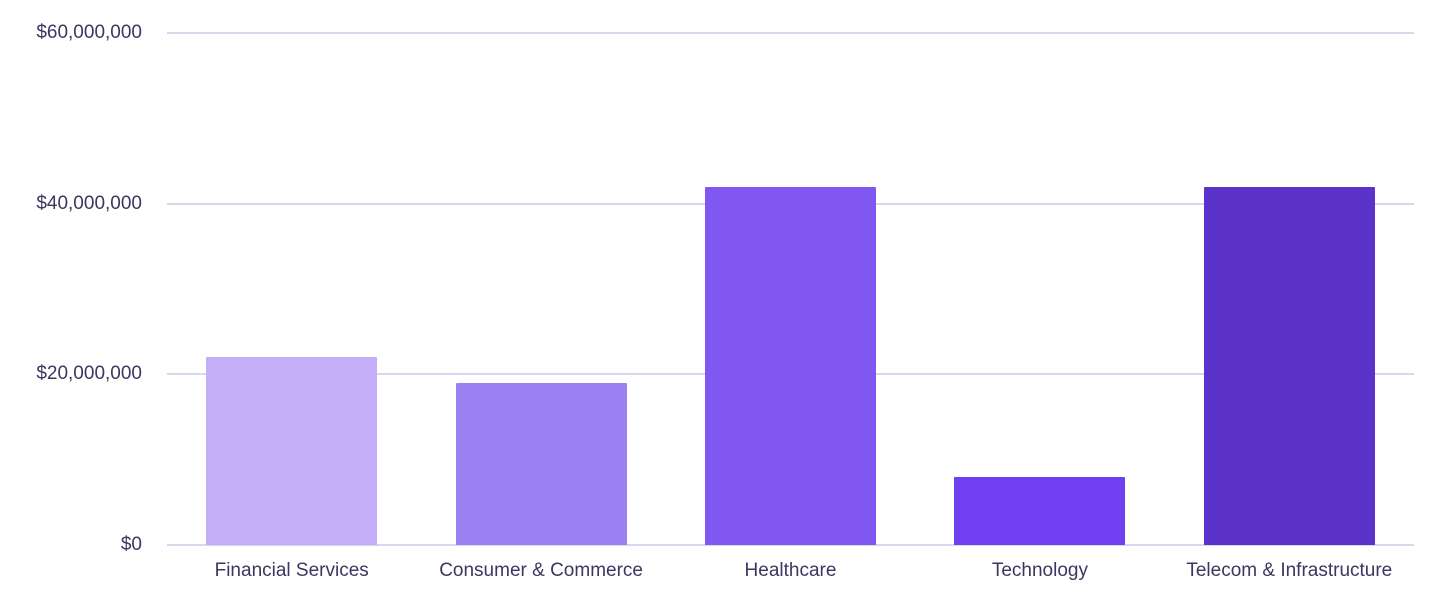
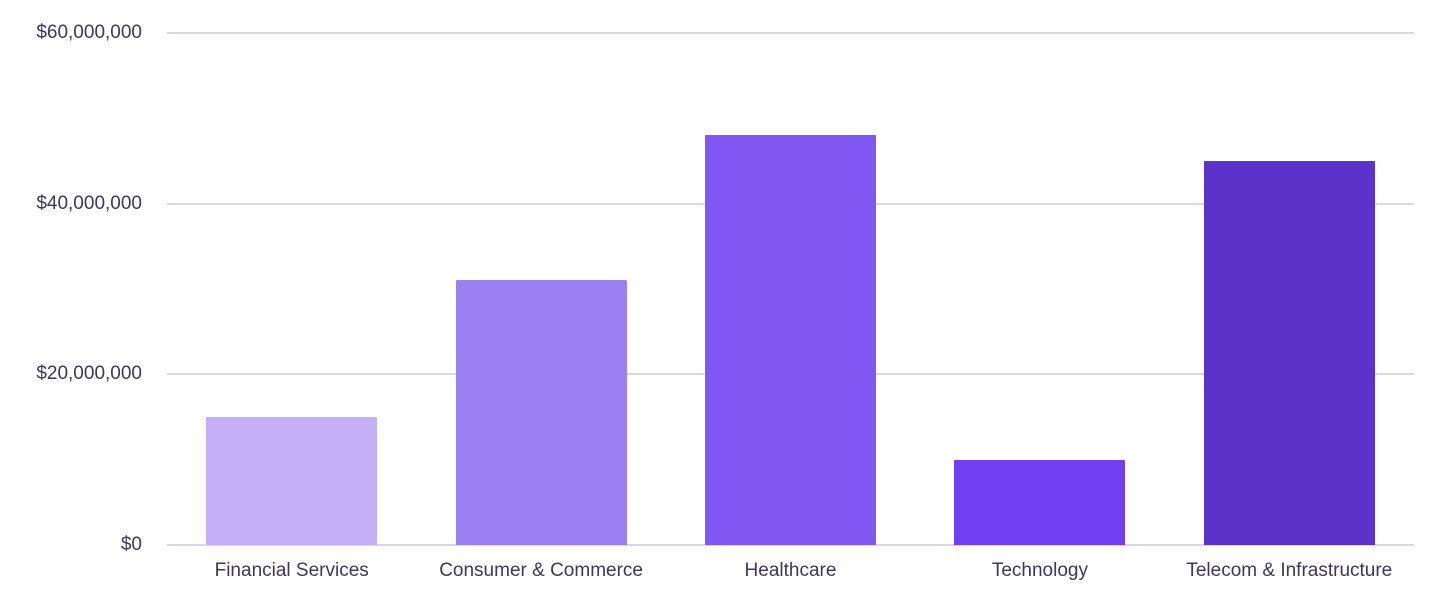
Financial Services: $22000000 -> $15000000
Consumer & Commerce: $19000000 -> $31000000
Healthcare: $42000000 -> $48000000
Technology: $8000000 -> $10000000
Telecom & Infrastructure: $42000000 -> $45000000
